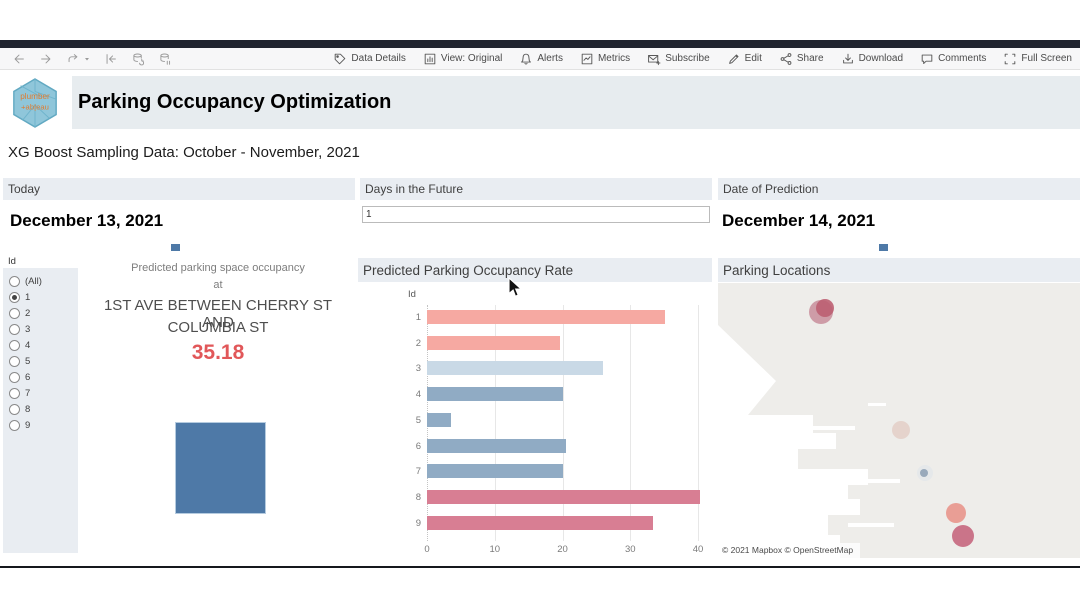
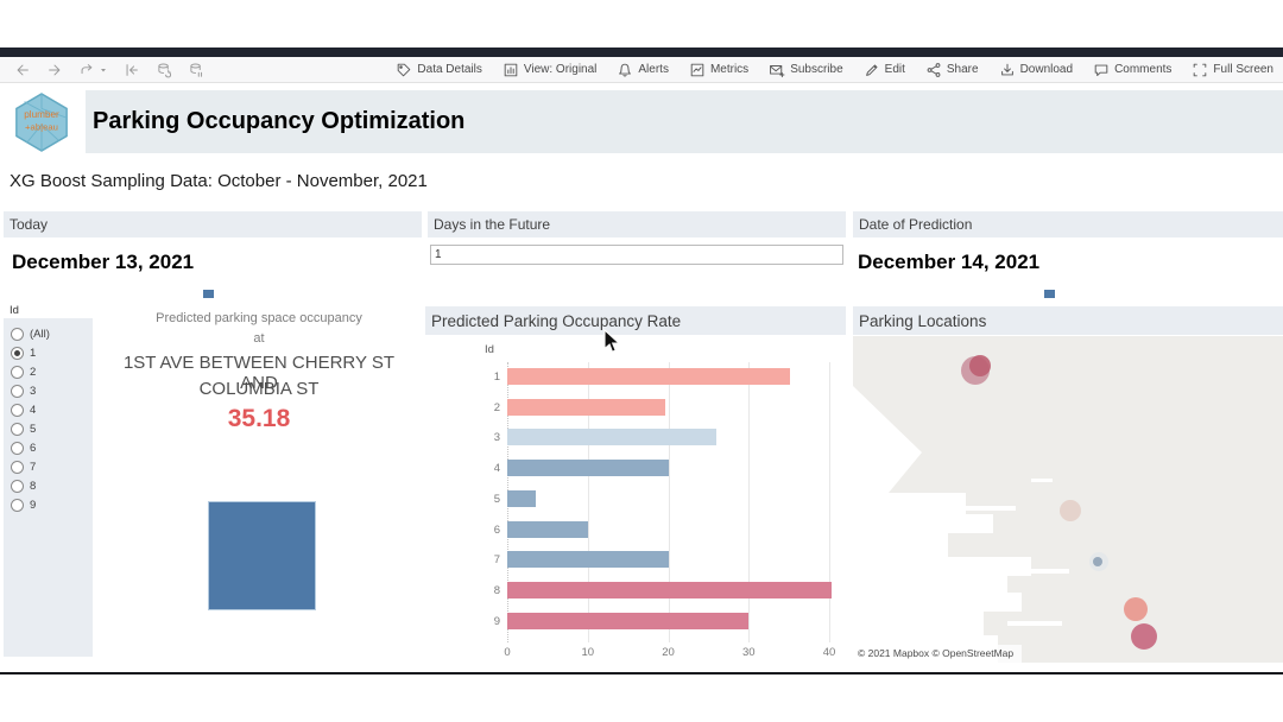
6: 20 -> 10
9: 33 -> 30
